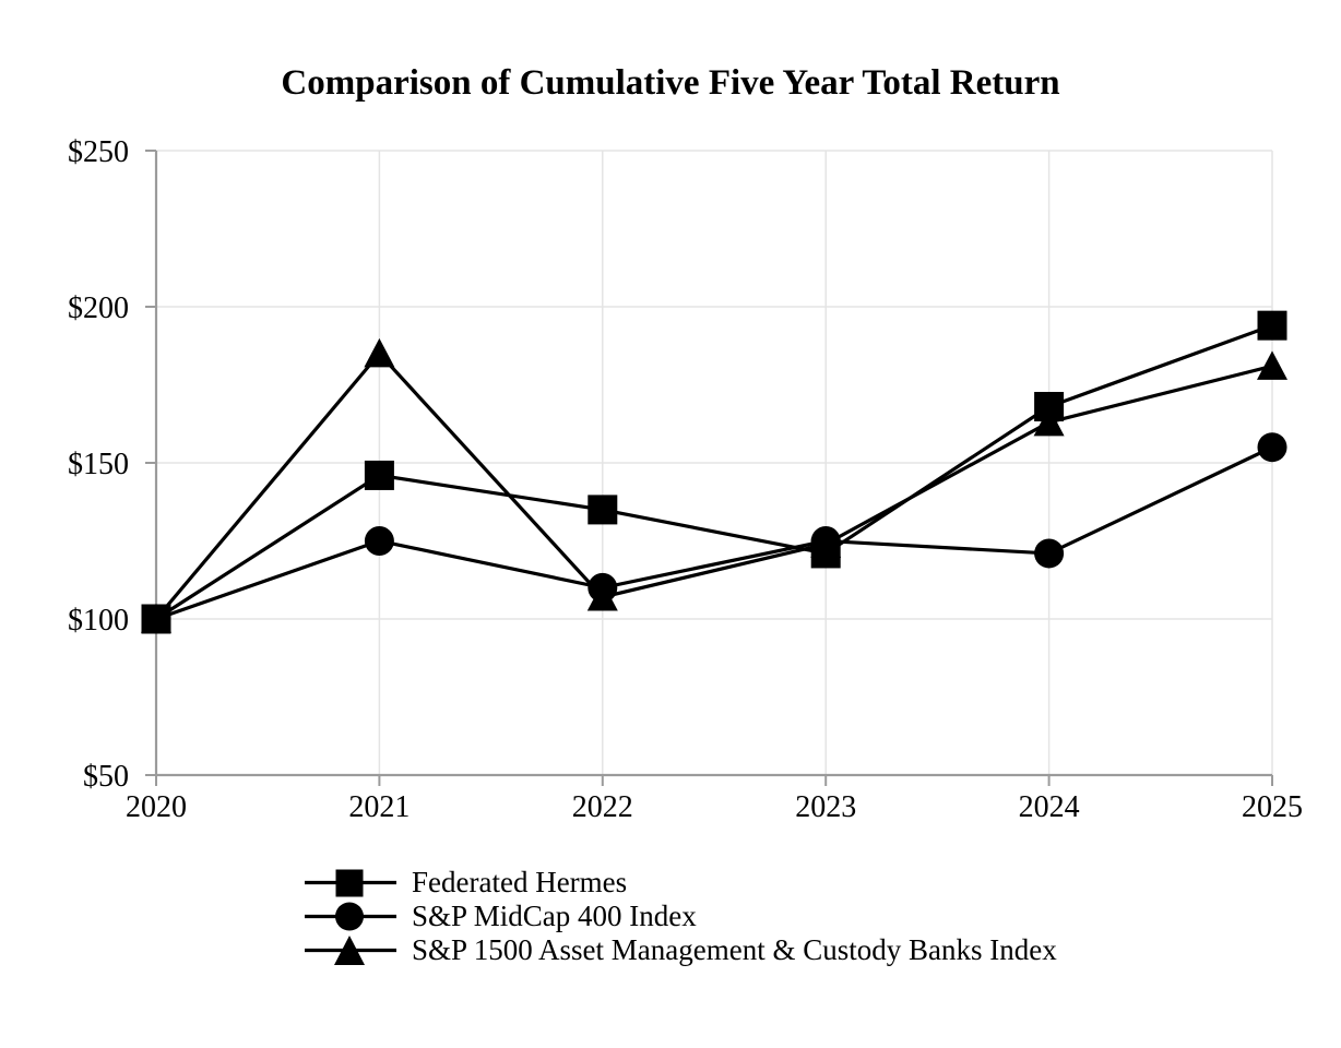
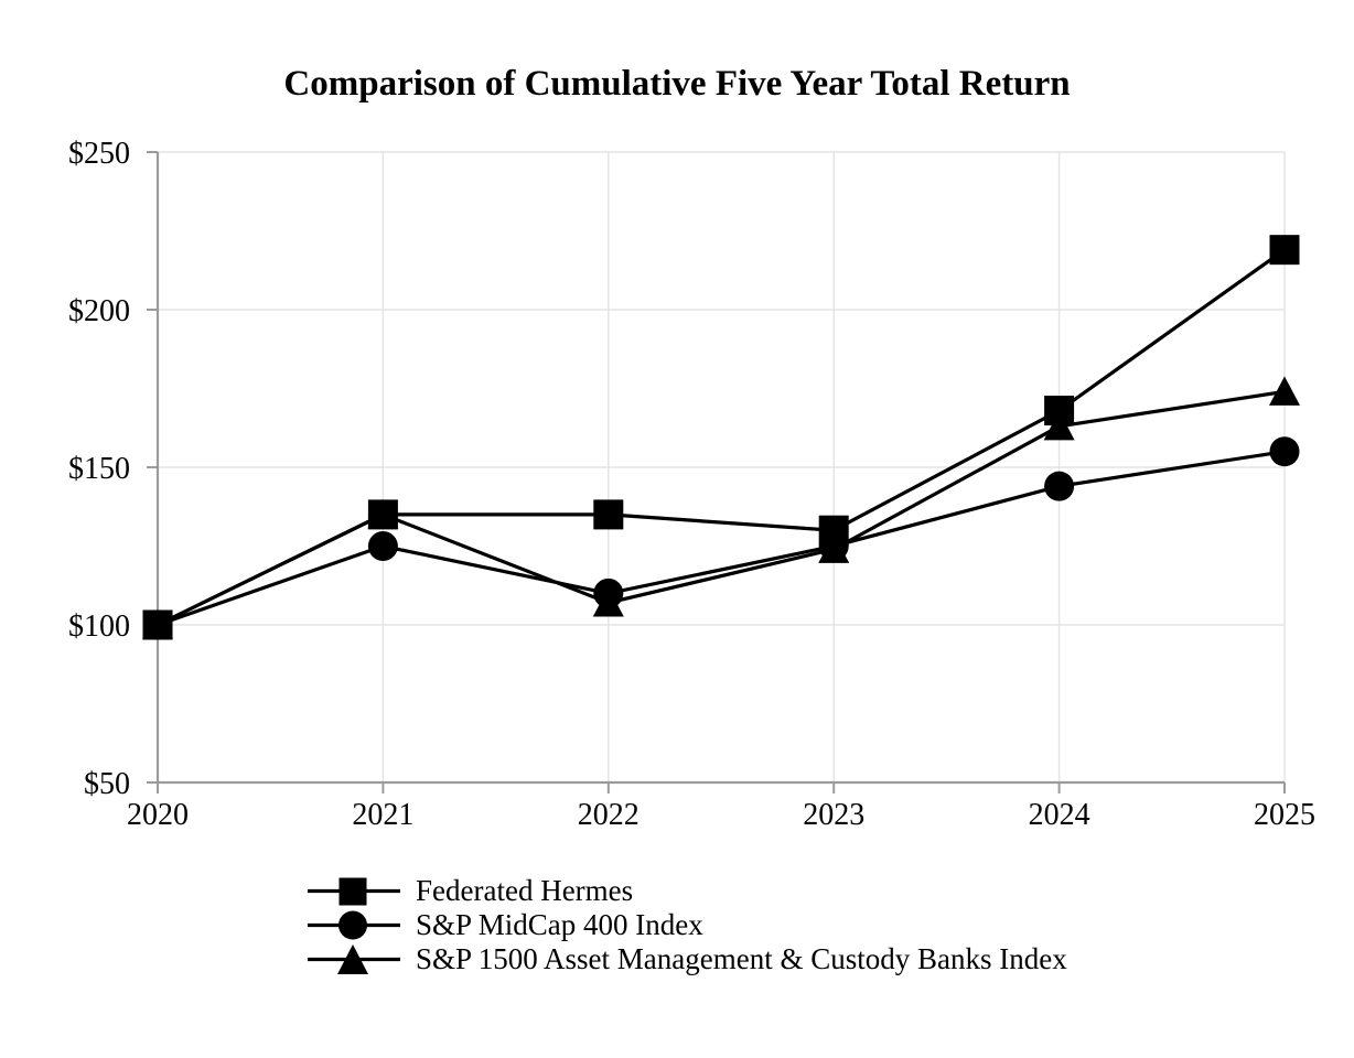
Federated Hermes/2021: $146 -> $135
S&P 1500 Asset Management & Custody Banks Index/2021: $185 -> $135
Federated Hermes/2023: $121 -> $130
S&P MidCap 400 Index/2024: $121 -> $144
Federated Hermes/2025: $194 -> $219
S&P 1500 Asset Management & Custody Banks Index/2025: $181 -> $174
